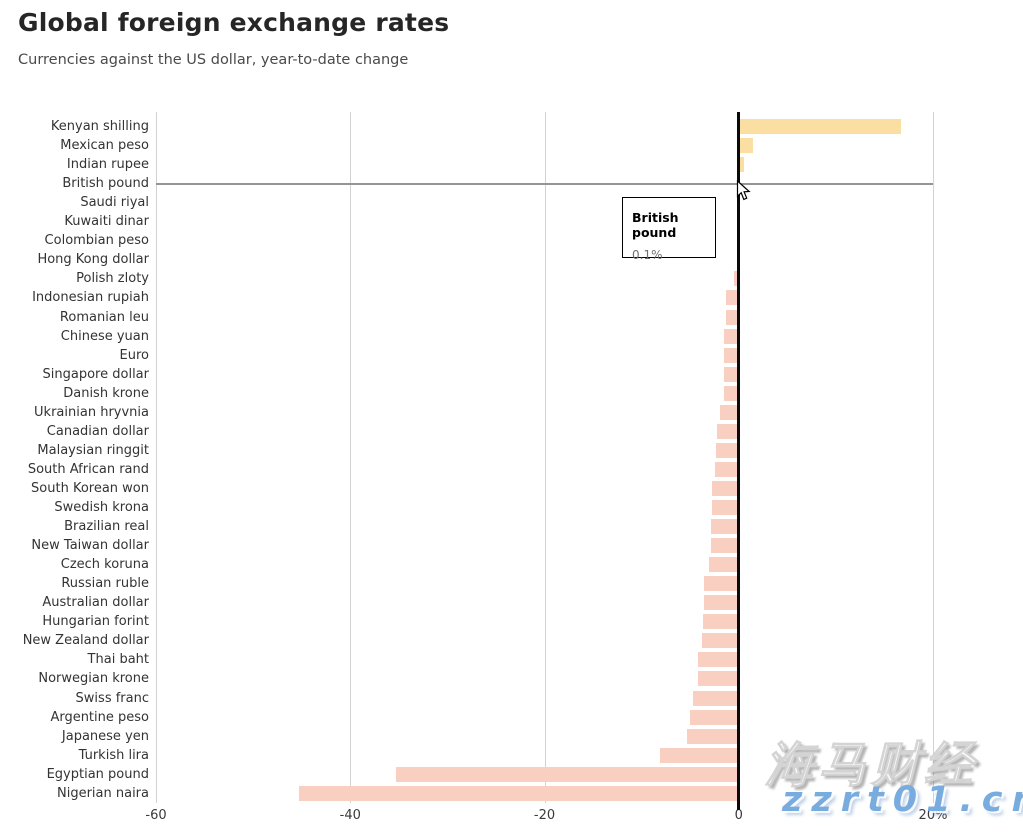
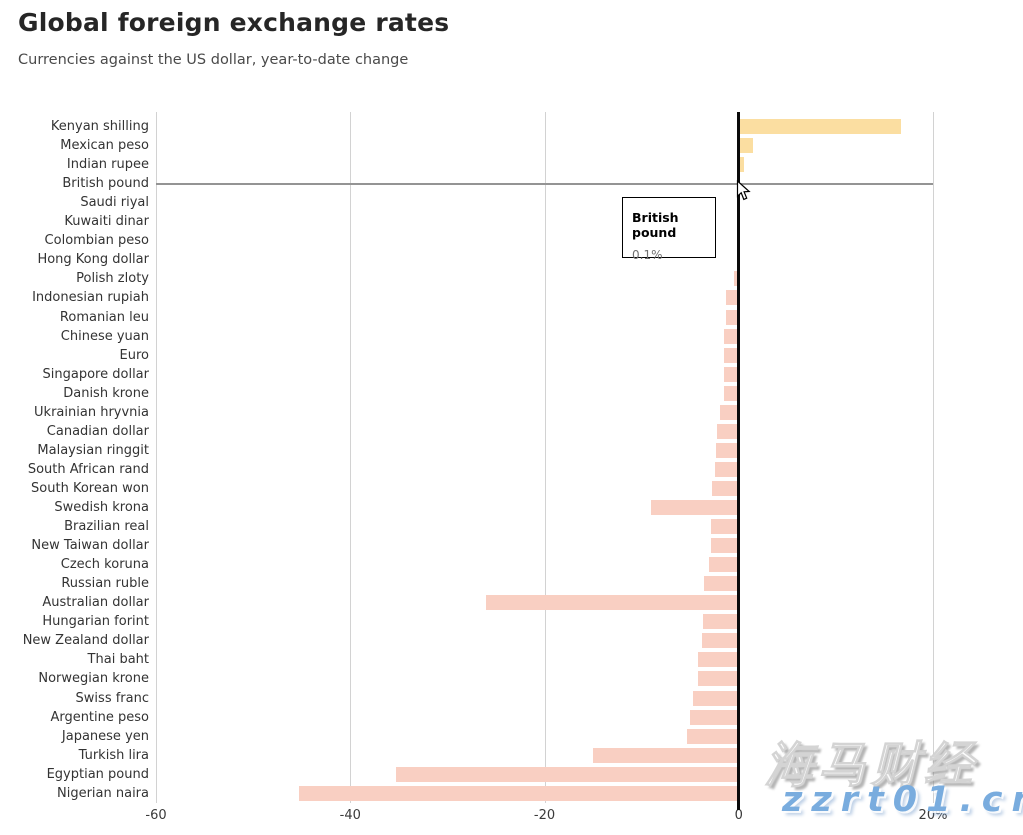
Swedish krona: -3% -> -9%
Australian dollar: -4% -> -26%
Turkish lira: -8% -> -15%
